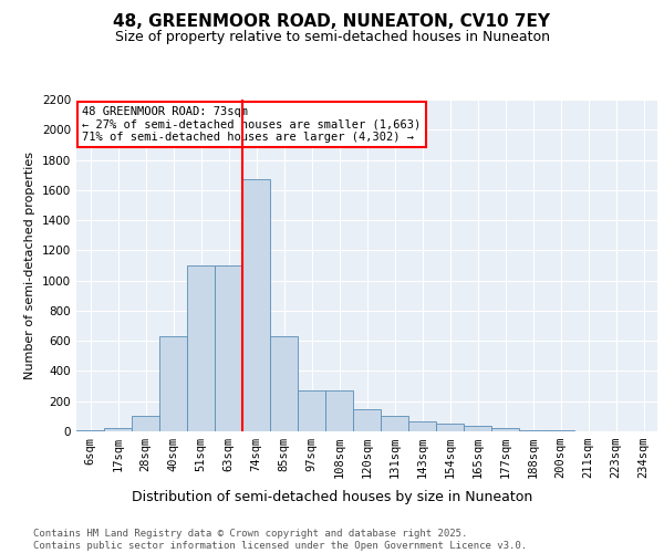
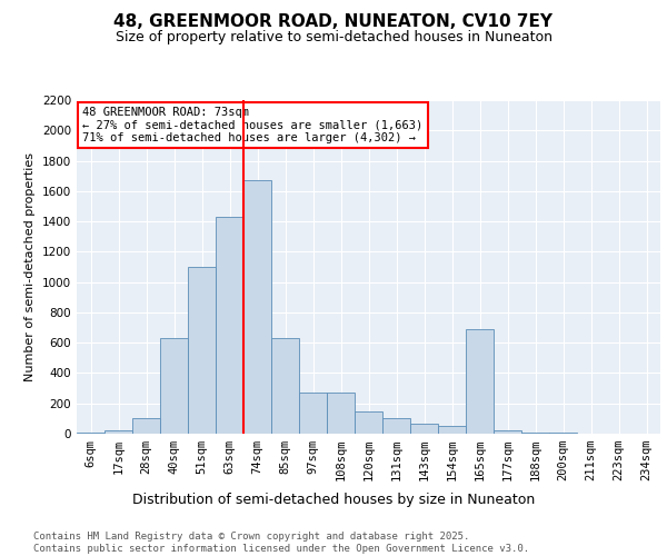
63sqm: 1100 -> 1430
165sqm: 40 -> 690
